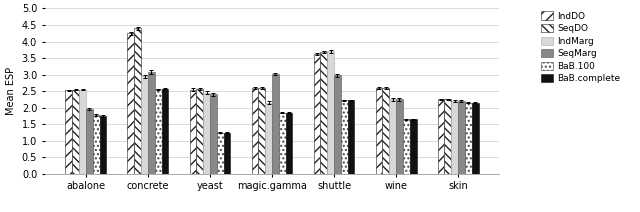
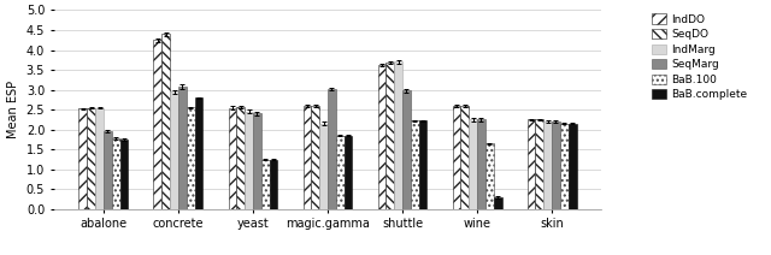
BaB.complete/concrete: 2.58 -> 2.80
BaB.complete/wine: 1.65 -> 0.30
